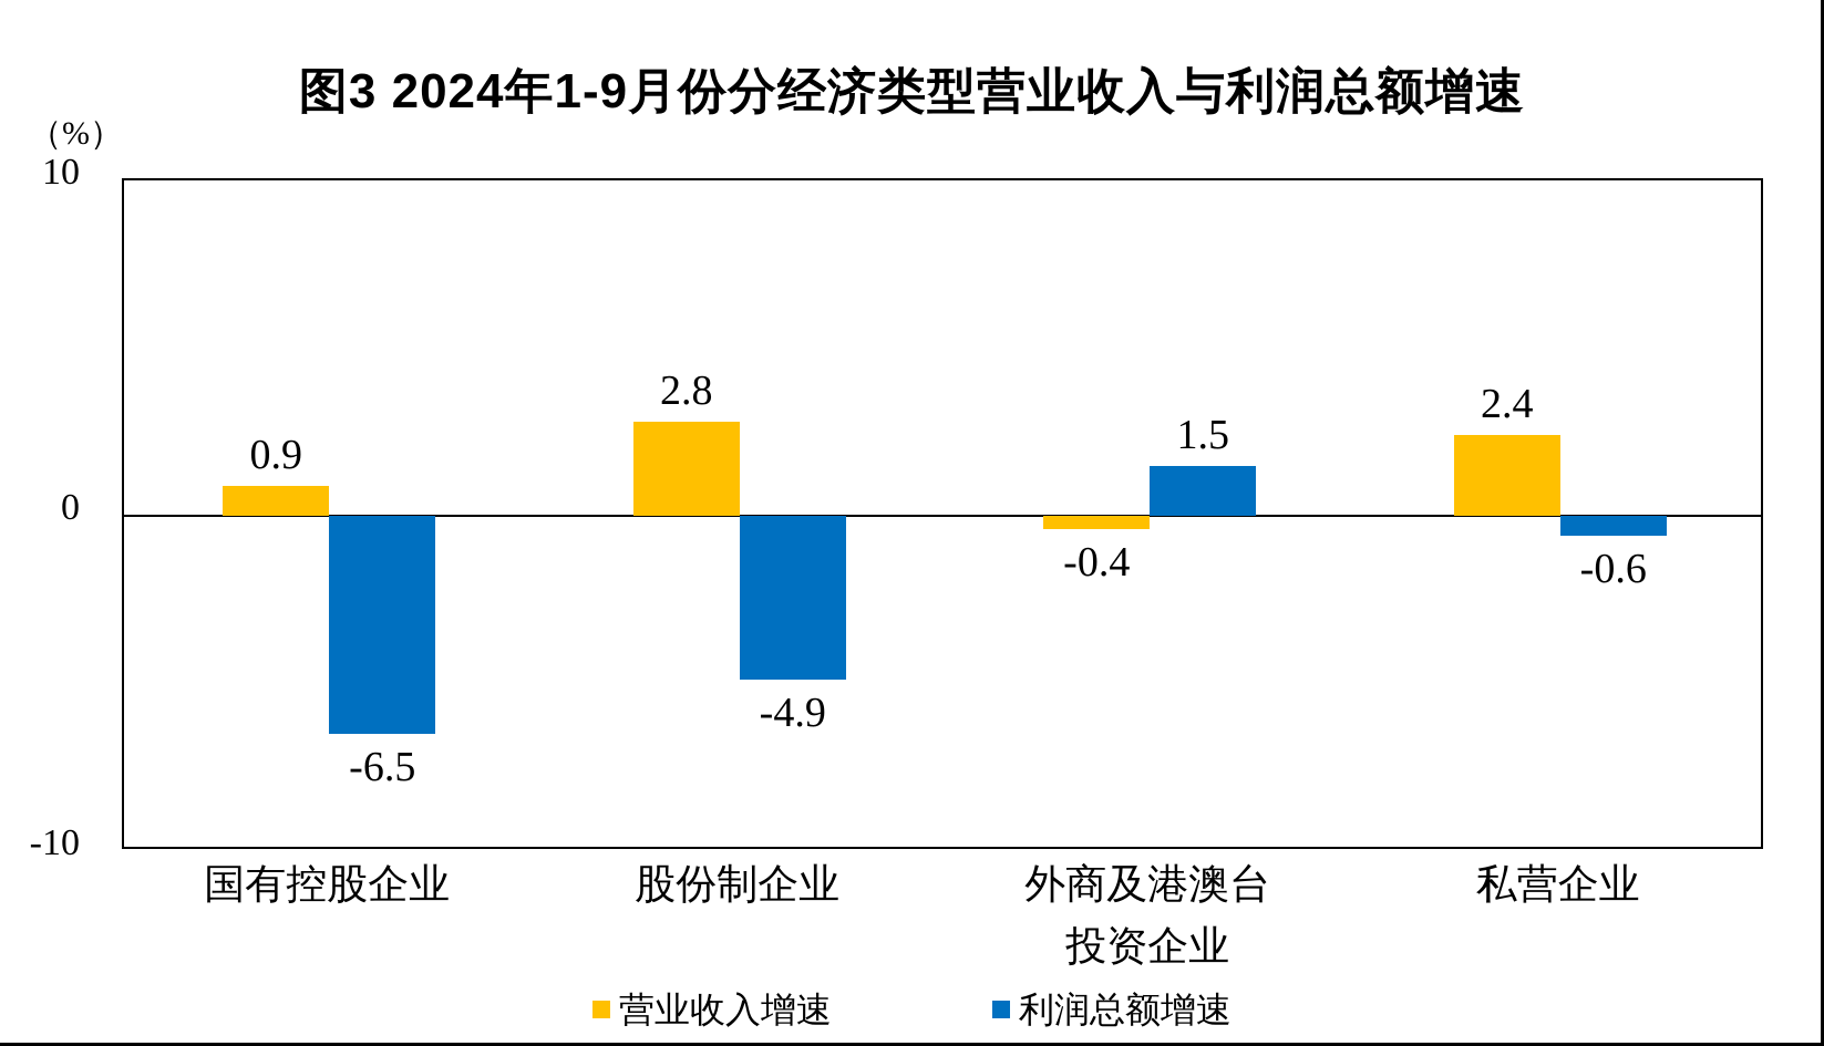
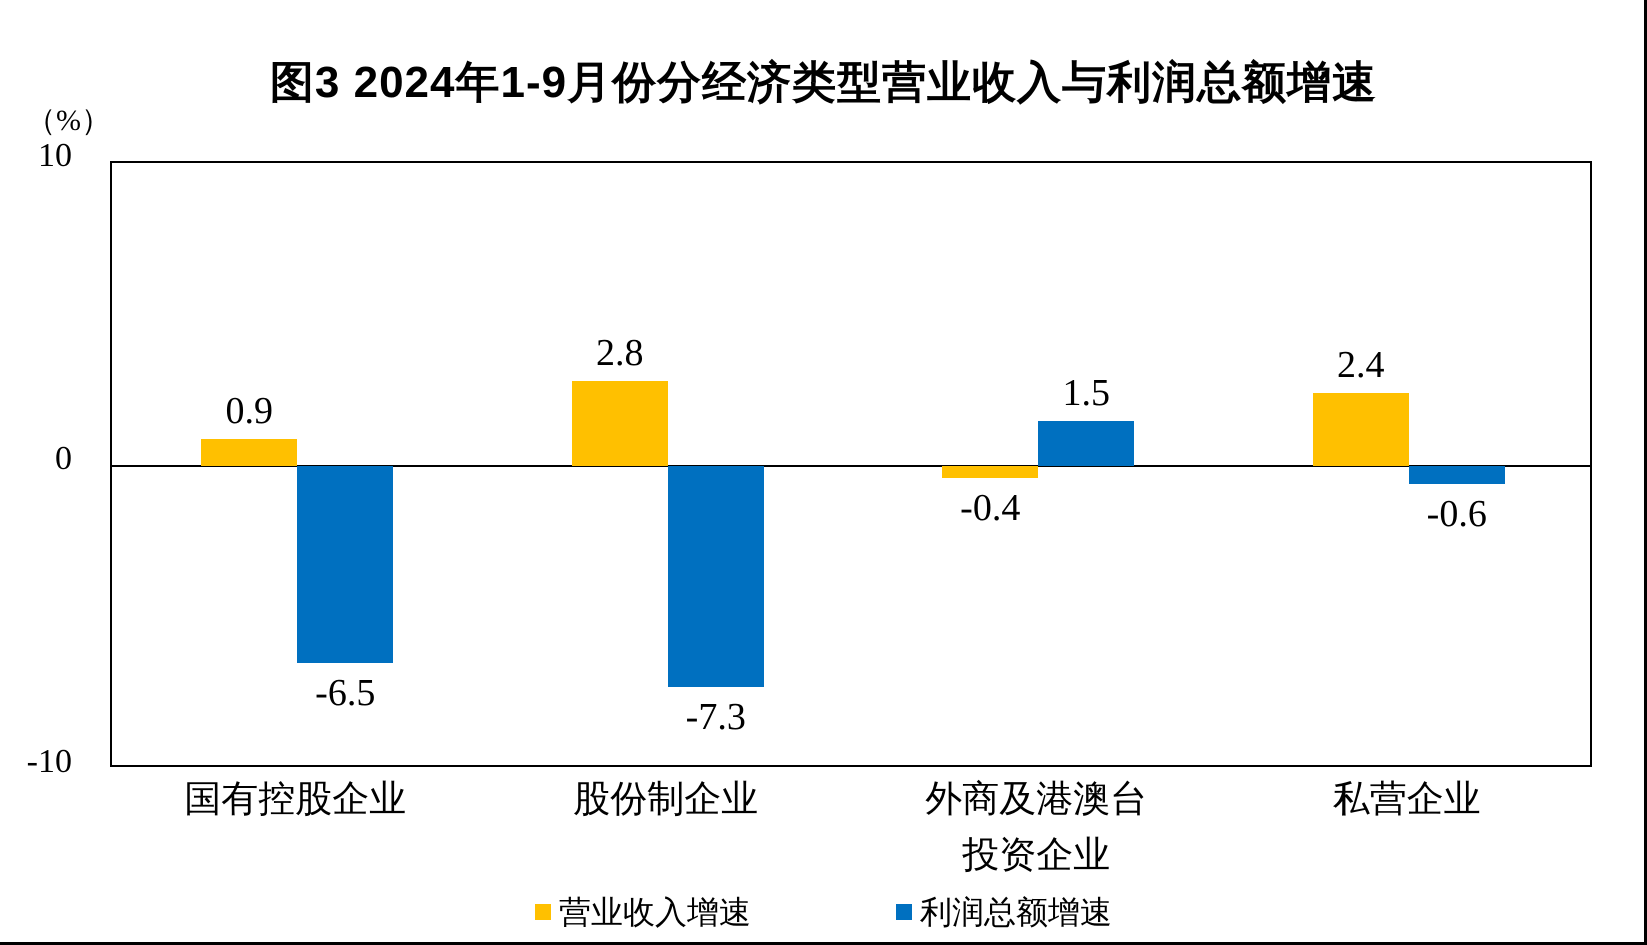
利润总额增速/股份制企业: -4.9 -> -7.3
